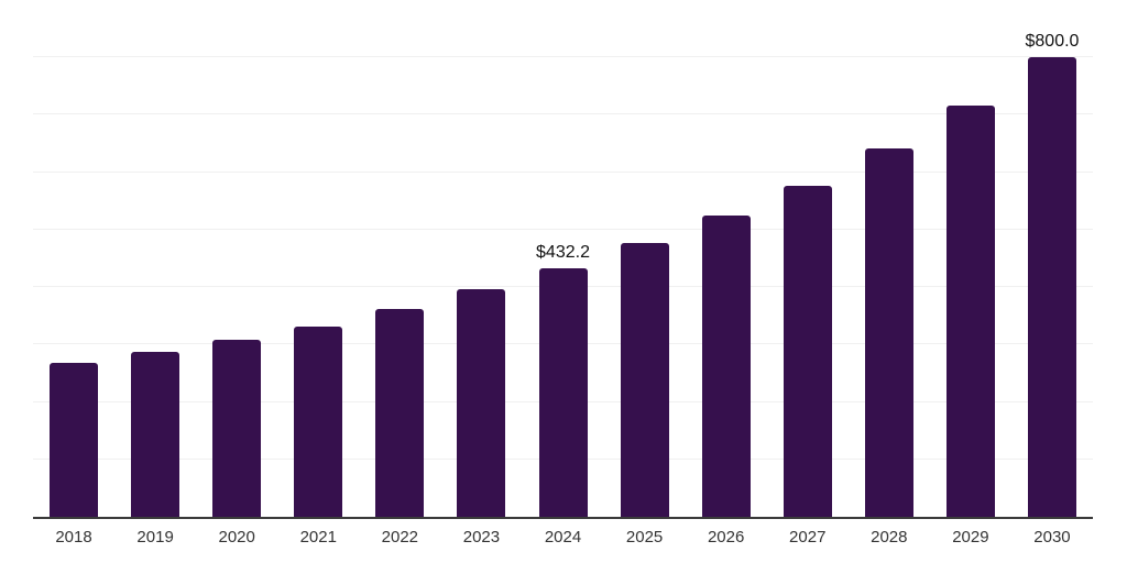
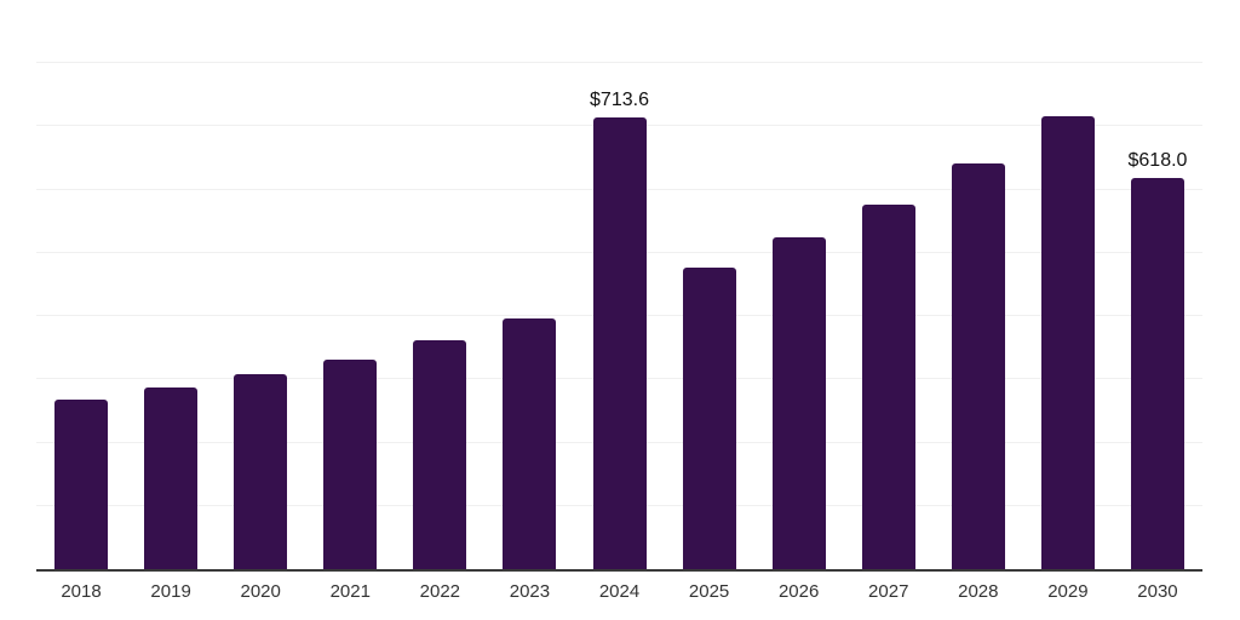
2024: $432.2 -> $713.6
2030: $800.0 -> $618.0
